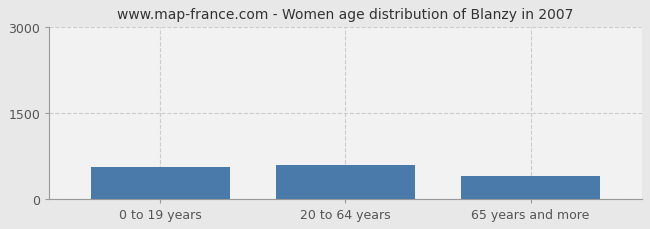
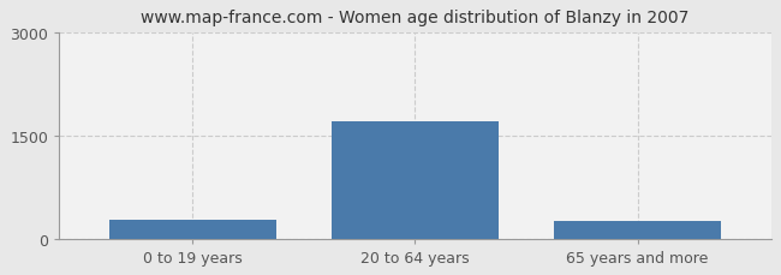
0 to 19 years: 560 -> 270
20 to 64 years: 580 -> 1700
65 years and more: 400 -> 250
